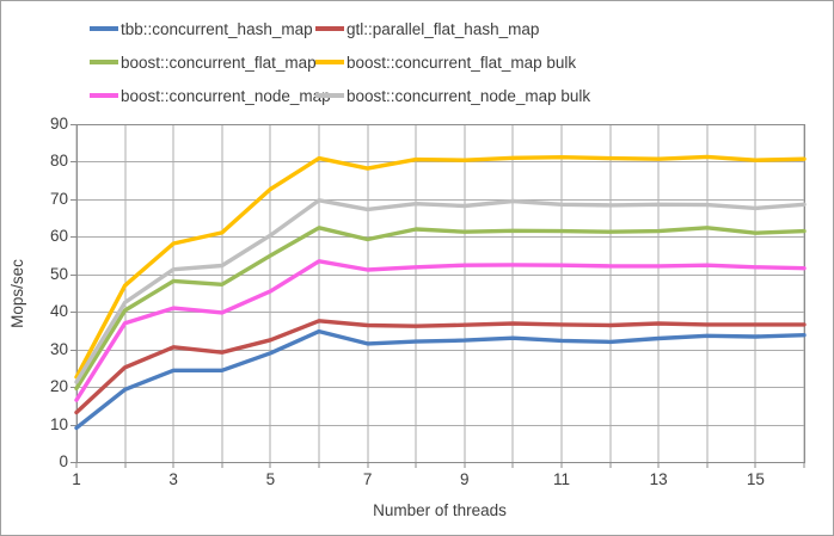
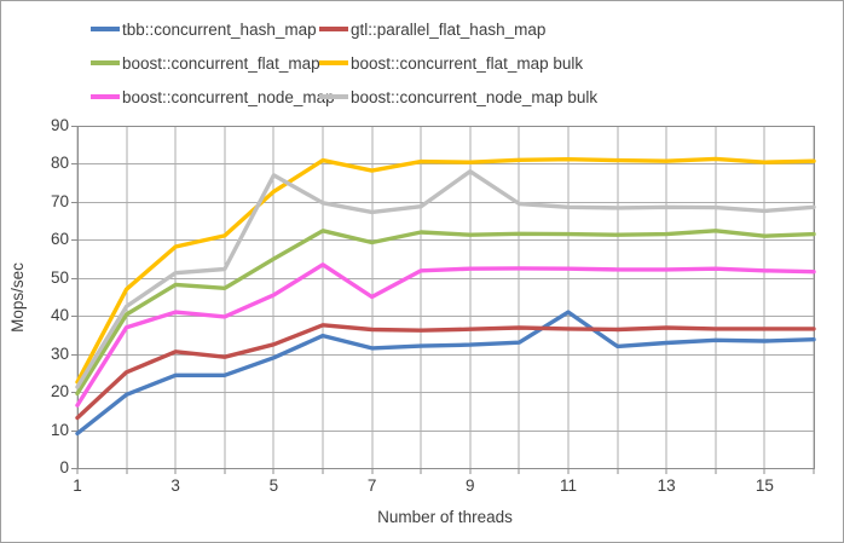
boost::concurrent_node_map bulk/5: 60 -> 77
boost::concurrent_node_map/7: 51 -> 45
boost::concurrent_node_map bulk/9: 68 -> 78
tbb::concurrent_hash_map/11: 32 -> 41
